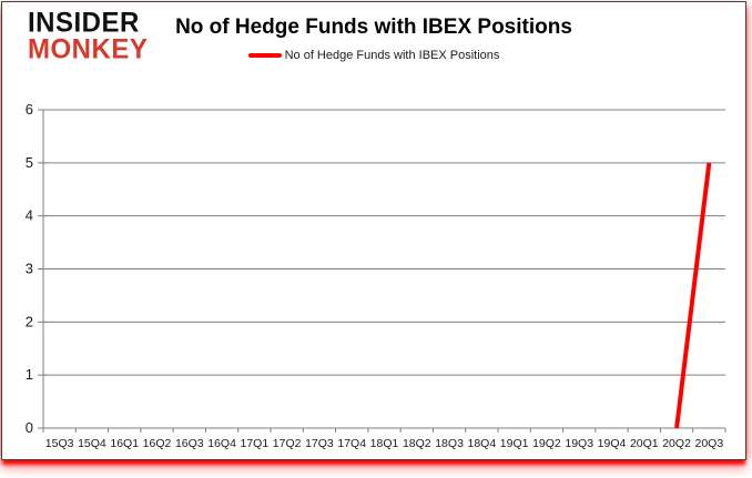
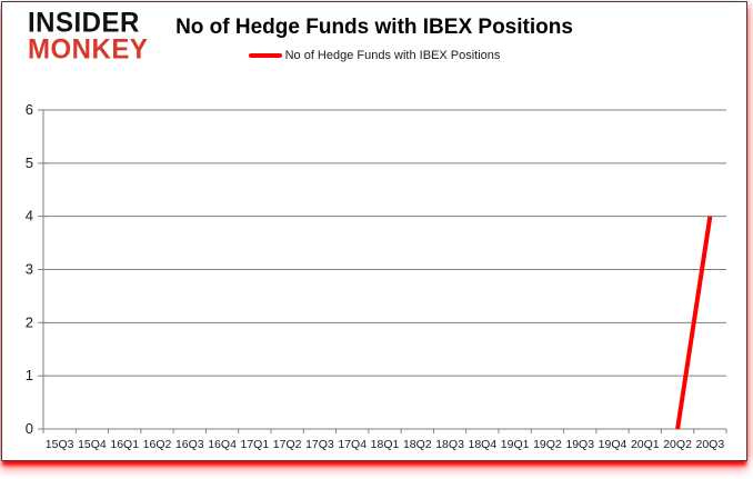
20Q3: 5 -> 4
